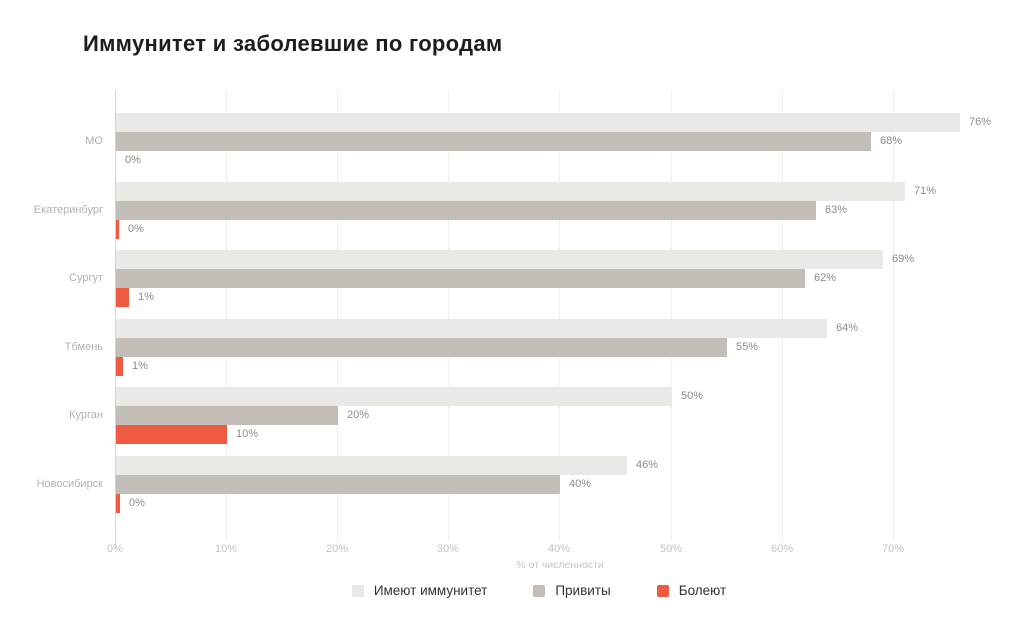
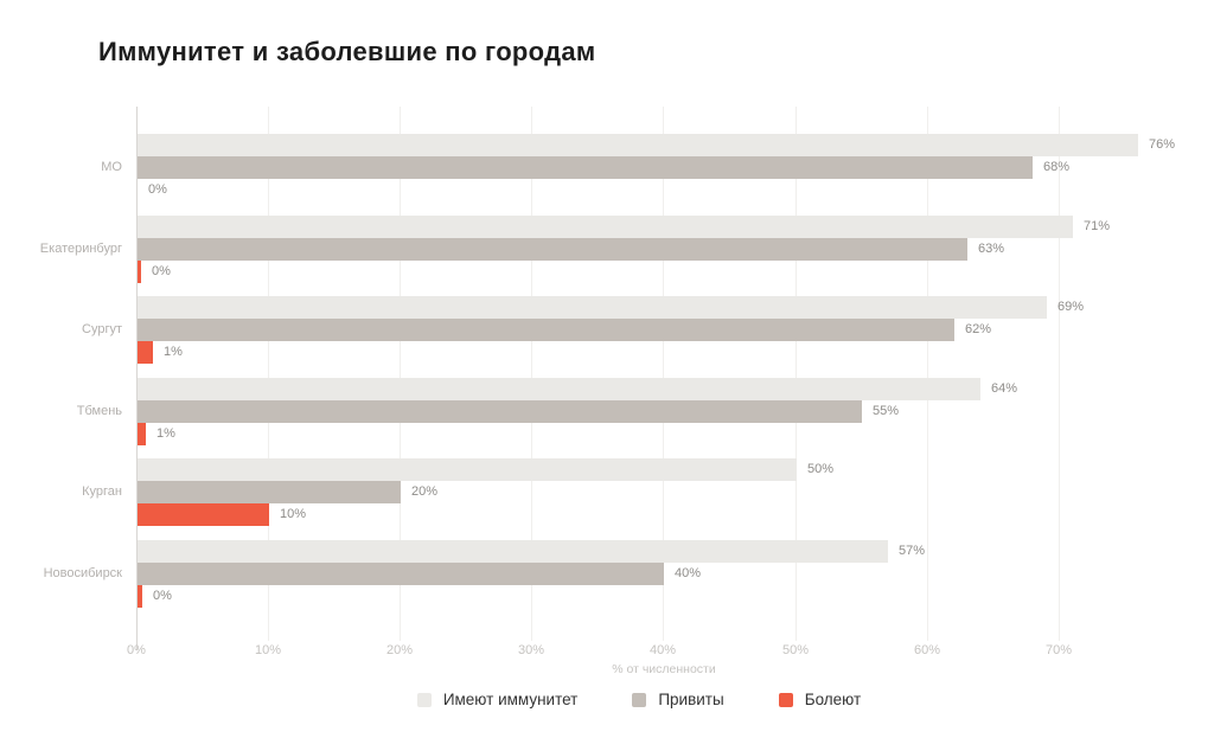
Имеют иммунитет/Новосибирск: 46% -> 57%
